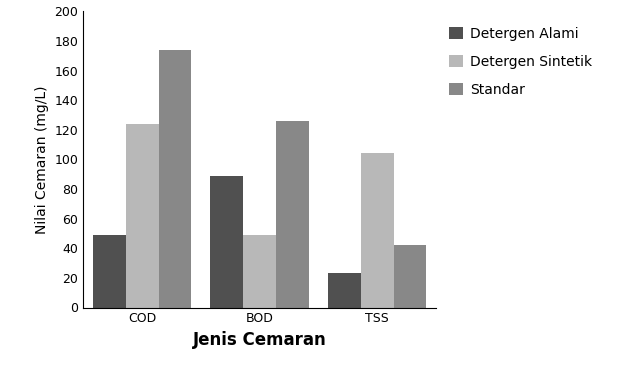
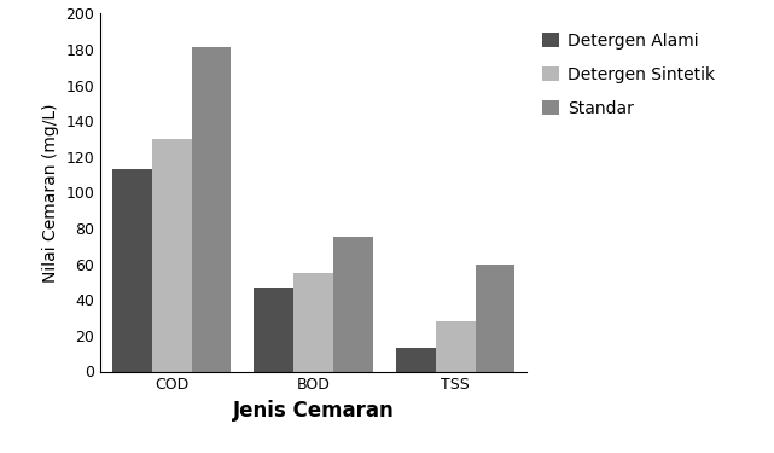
Detergen Alami/COD: 49 -> 113
Detergen Sintetik/COD: 124 -> 130
Standar/COD: 174 -> 181
Detergen Alami/BOD: 89 -> 47
Detergen Sintetik/BOD: 49 -> 55
Standar/BOD: 126 -> 75
Detergen Alami/TSS: 23 -> 13
Detergen Sintetik/TSS: 104 -> 28
Standar/TSS: 42 -> 60
